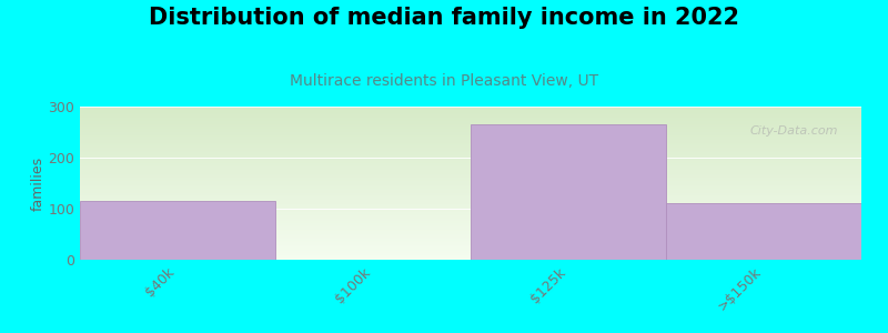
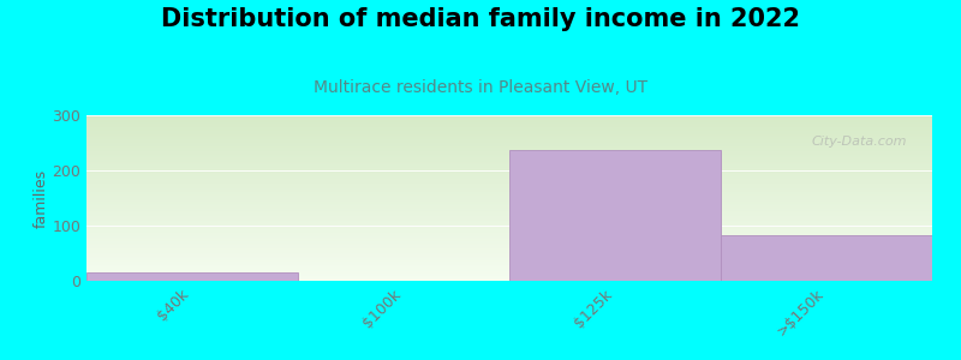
$40k: 115 -> 15
$125k: 265 -> 238
>$150k: 110 -> 83
